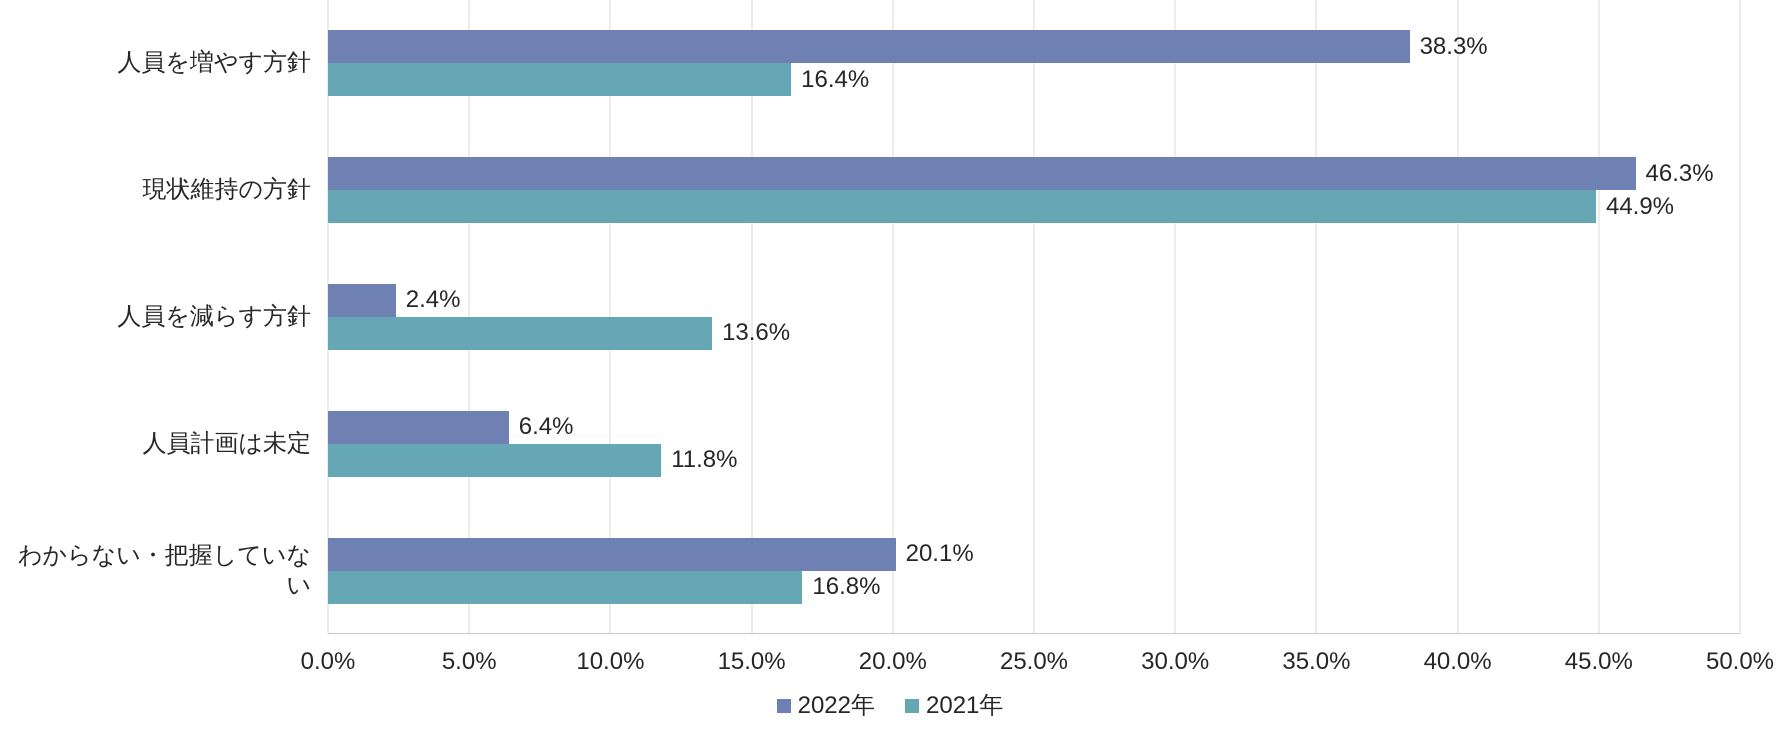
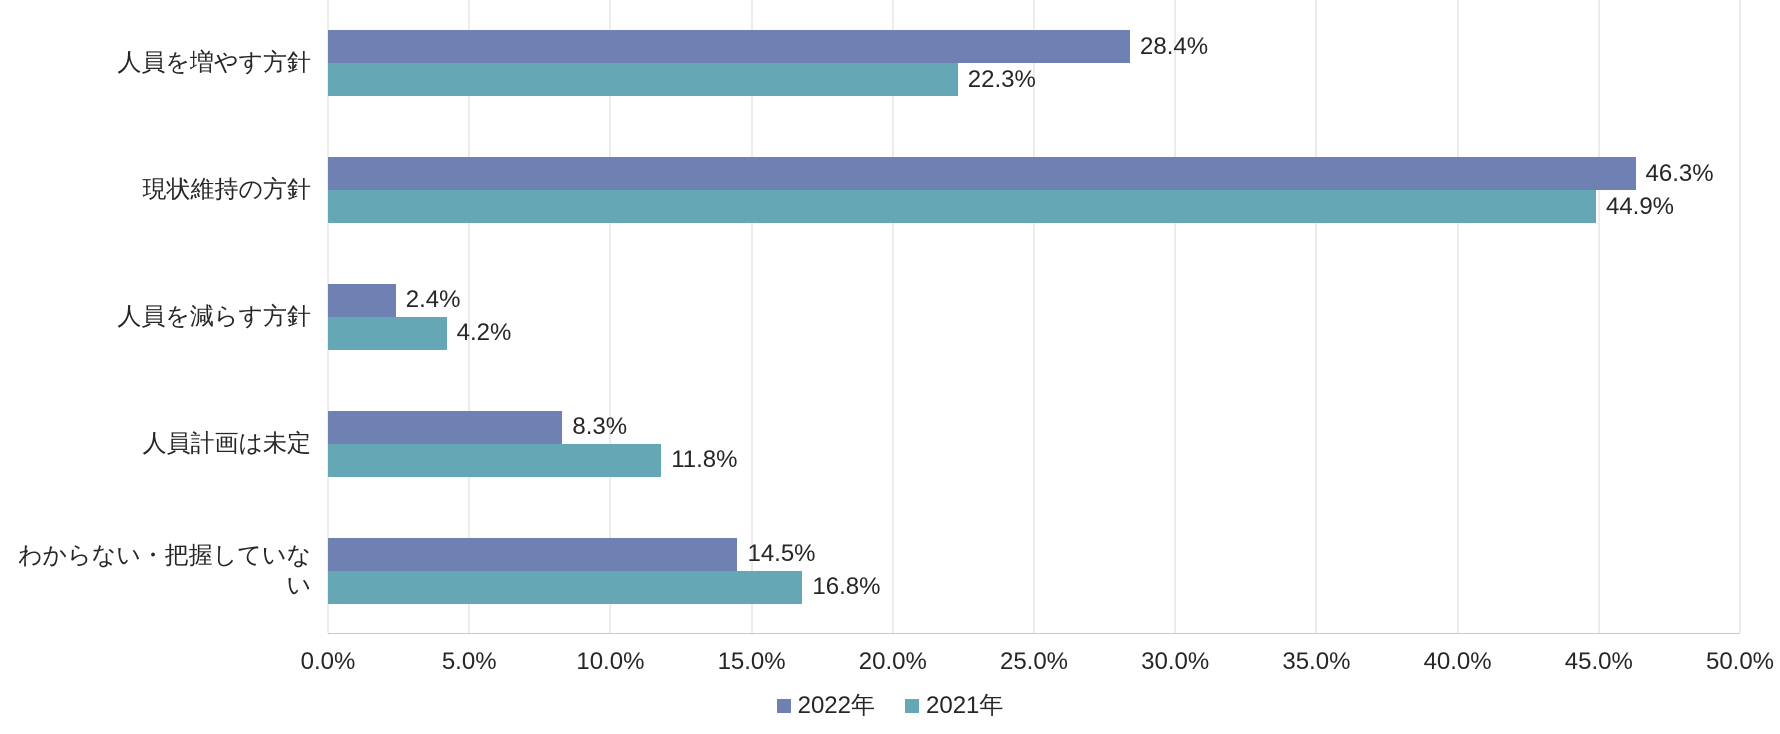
2022年/人員を増やす方針: 38.3% -> 28.4%
2021年/人員を増やす方針: 16.4% -> 22.3%
2021年/人員を減らす方針: 13.6% -> 4.2%
2022年/人員計画は未定: 6.4% -> 8.3%
2022年/わからない・把握していない: 20.1% -> 14.5%
